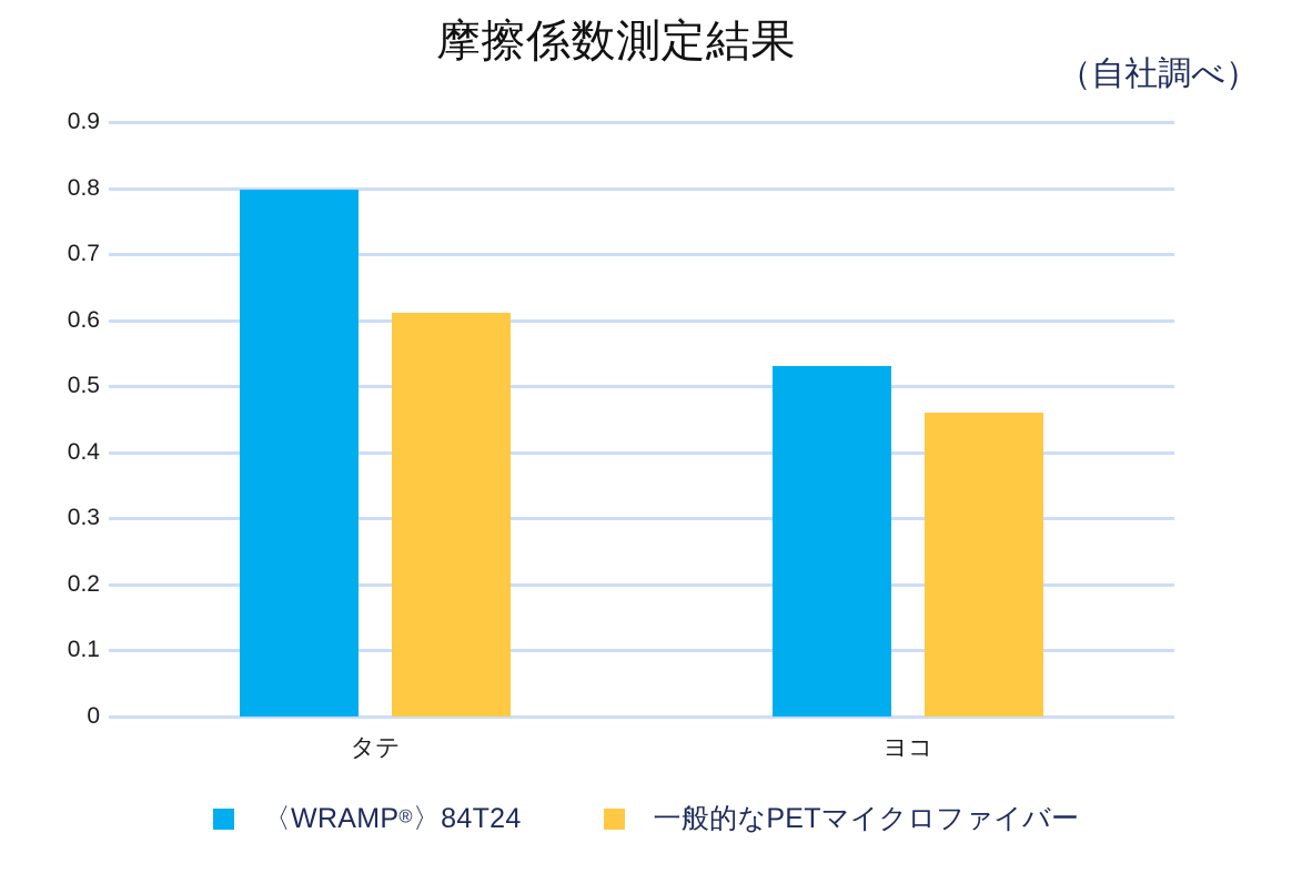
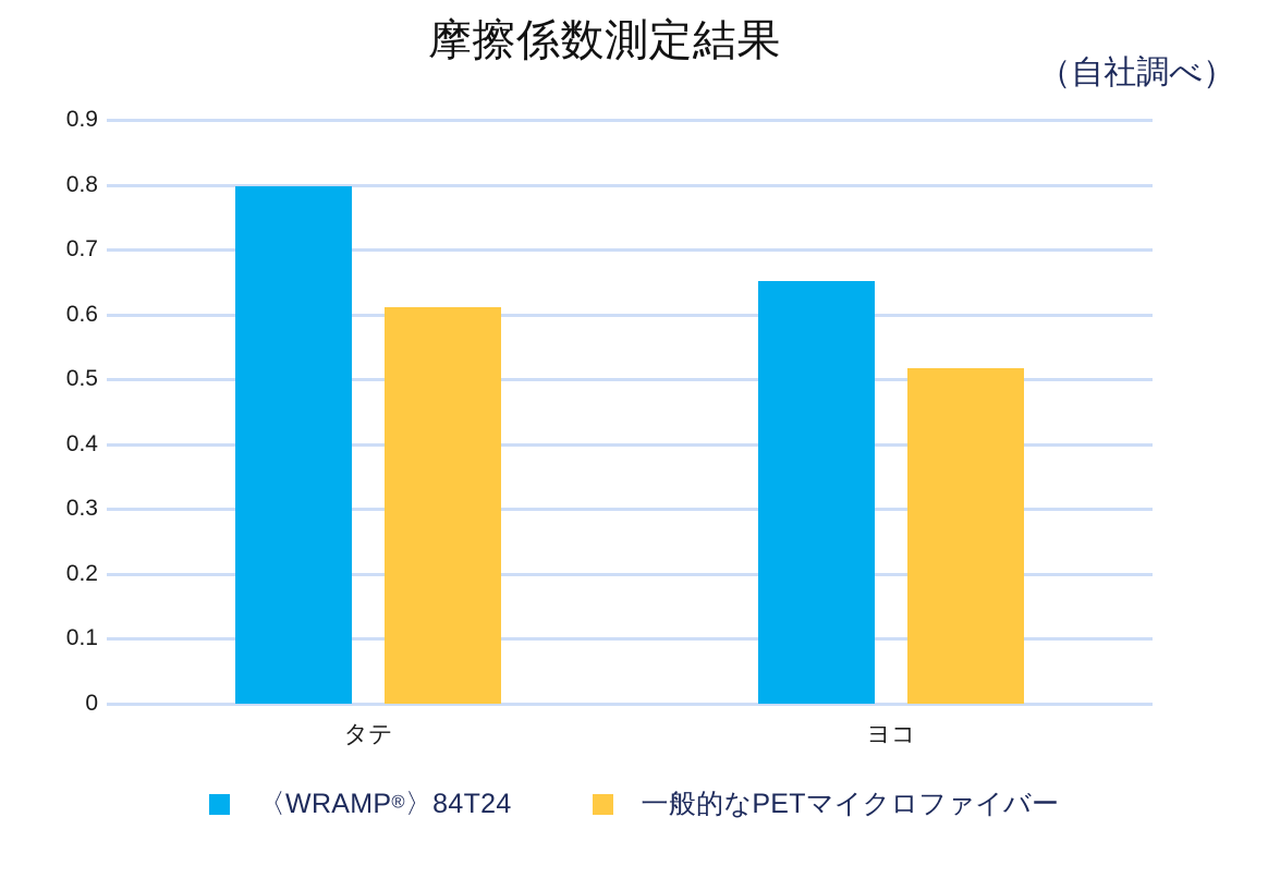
〈WRAMP®〉84T24/ヨコ: 0.53 -> 0.65
一般的なPETマイクロファイバー/ヨコ: 0.46 -> 0.52
